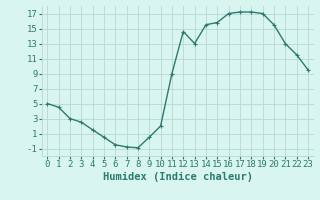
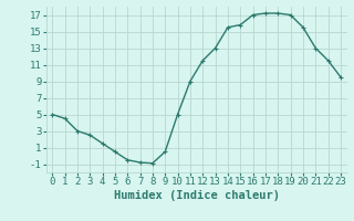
10: 2.0 -> 5.0
12: 14.6 -> 11.5
